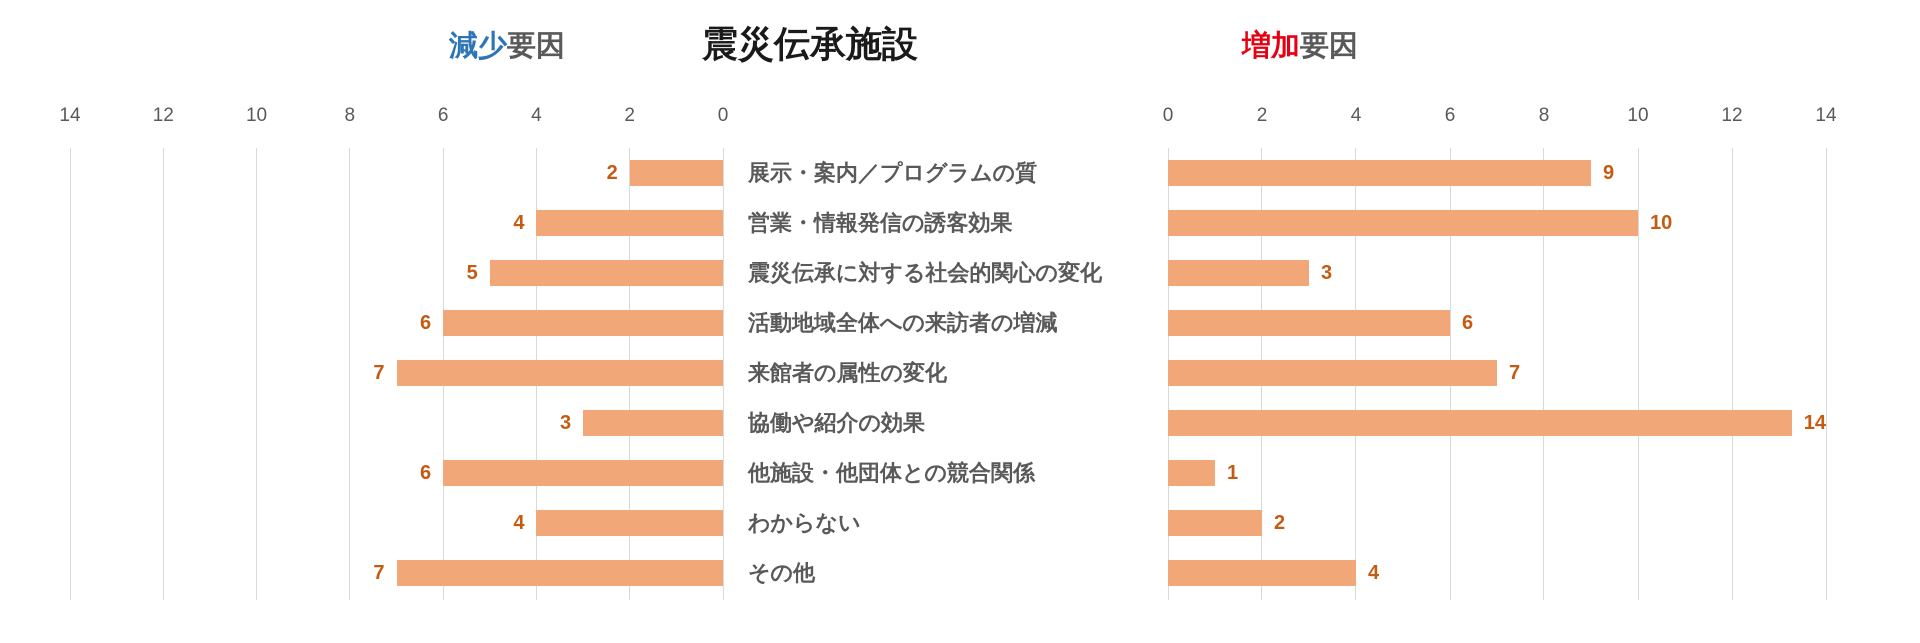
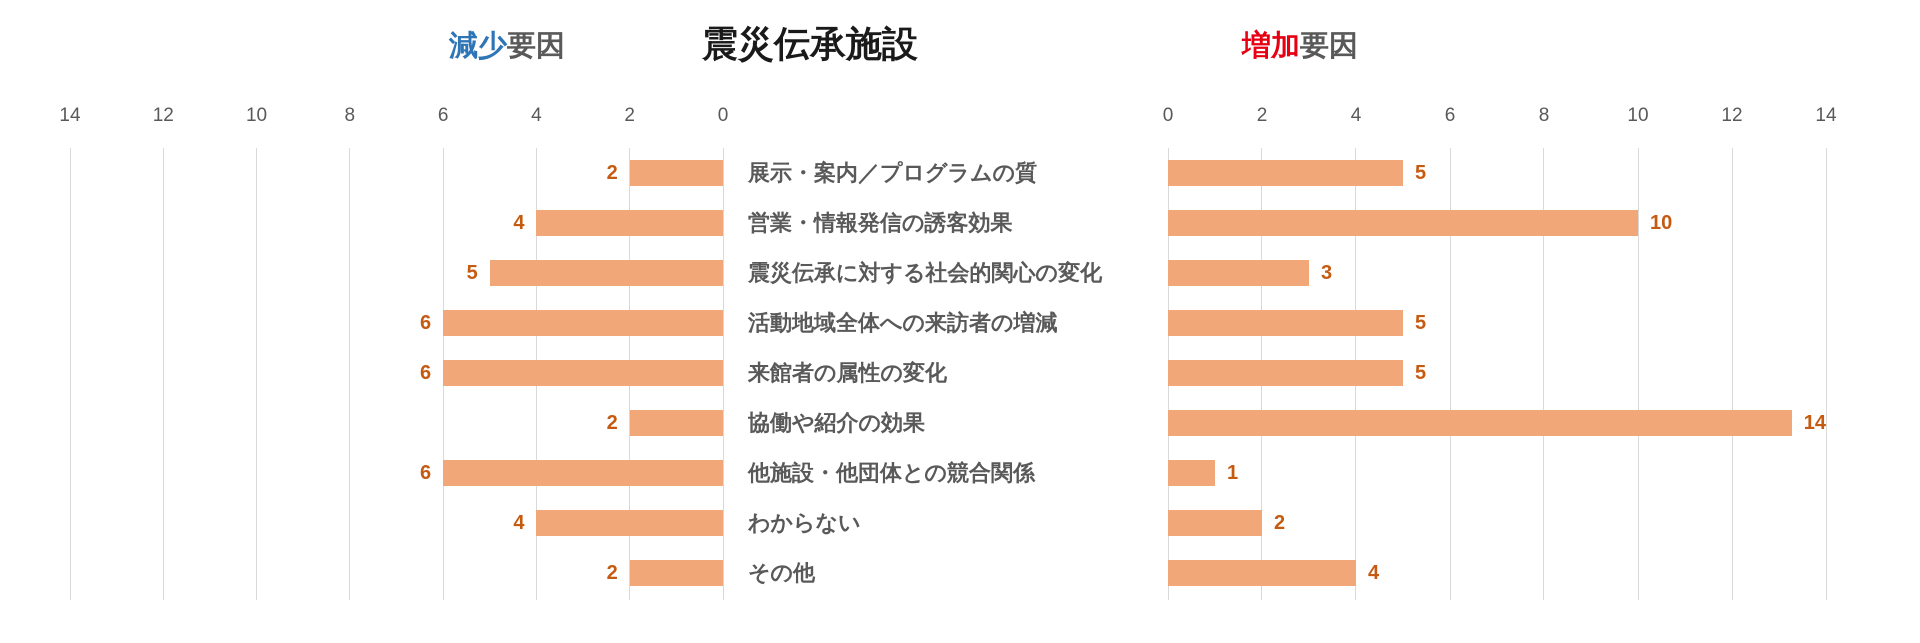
増加要因/展示・案内／プログラムの質: 9 -> 5
増加要因/活動地域全体への来訪者の増減: 6 -> 5
減少要因/来館者の属性の変化: 7 -> 6
増加要因/来館者の属性の変化: 7 -> 5
減少要因/協働や紹介の効果: 3 -> 2
減少要因/その他: 7 -> 2
